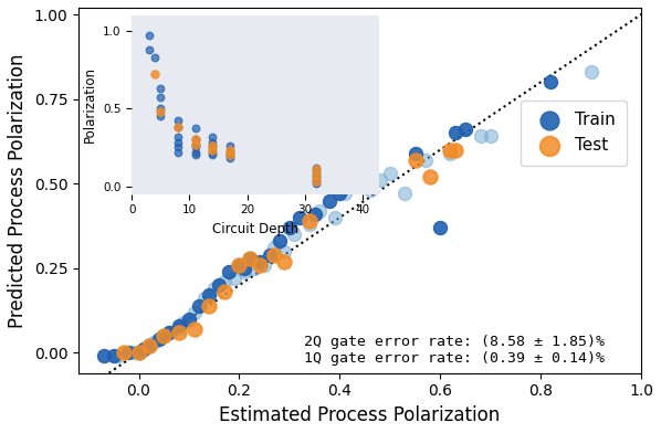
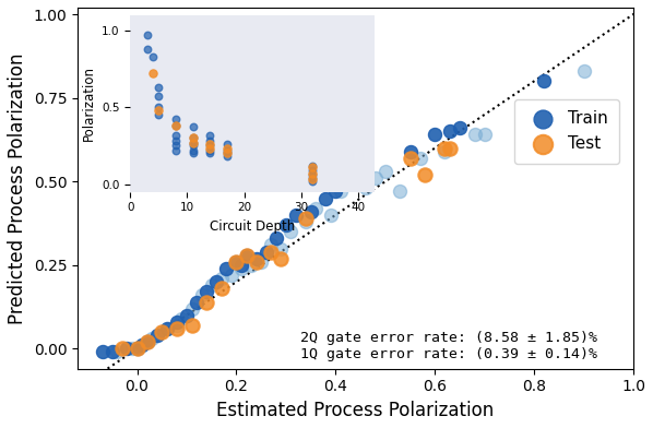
Train/0.6: 0.37 -> 0.64
